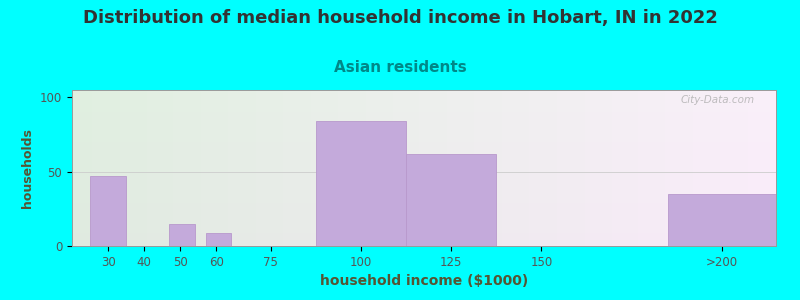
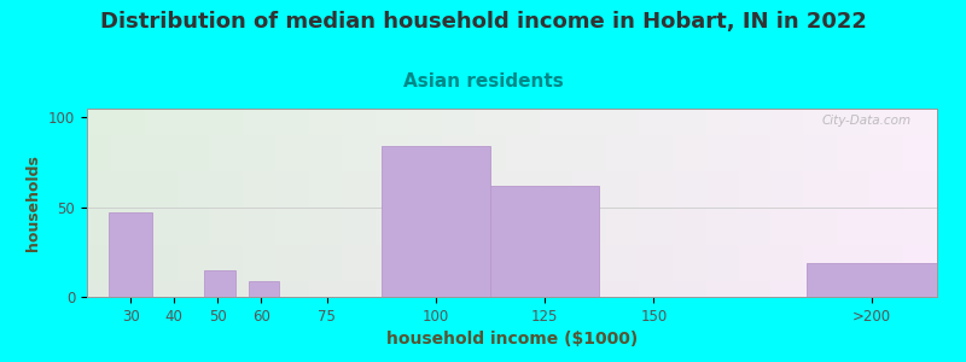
>200: 35 -> 19
